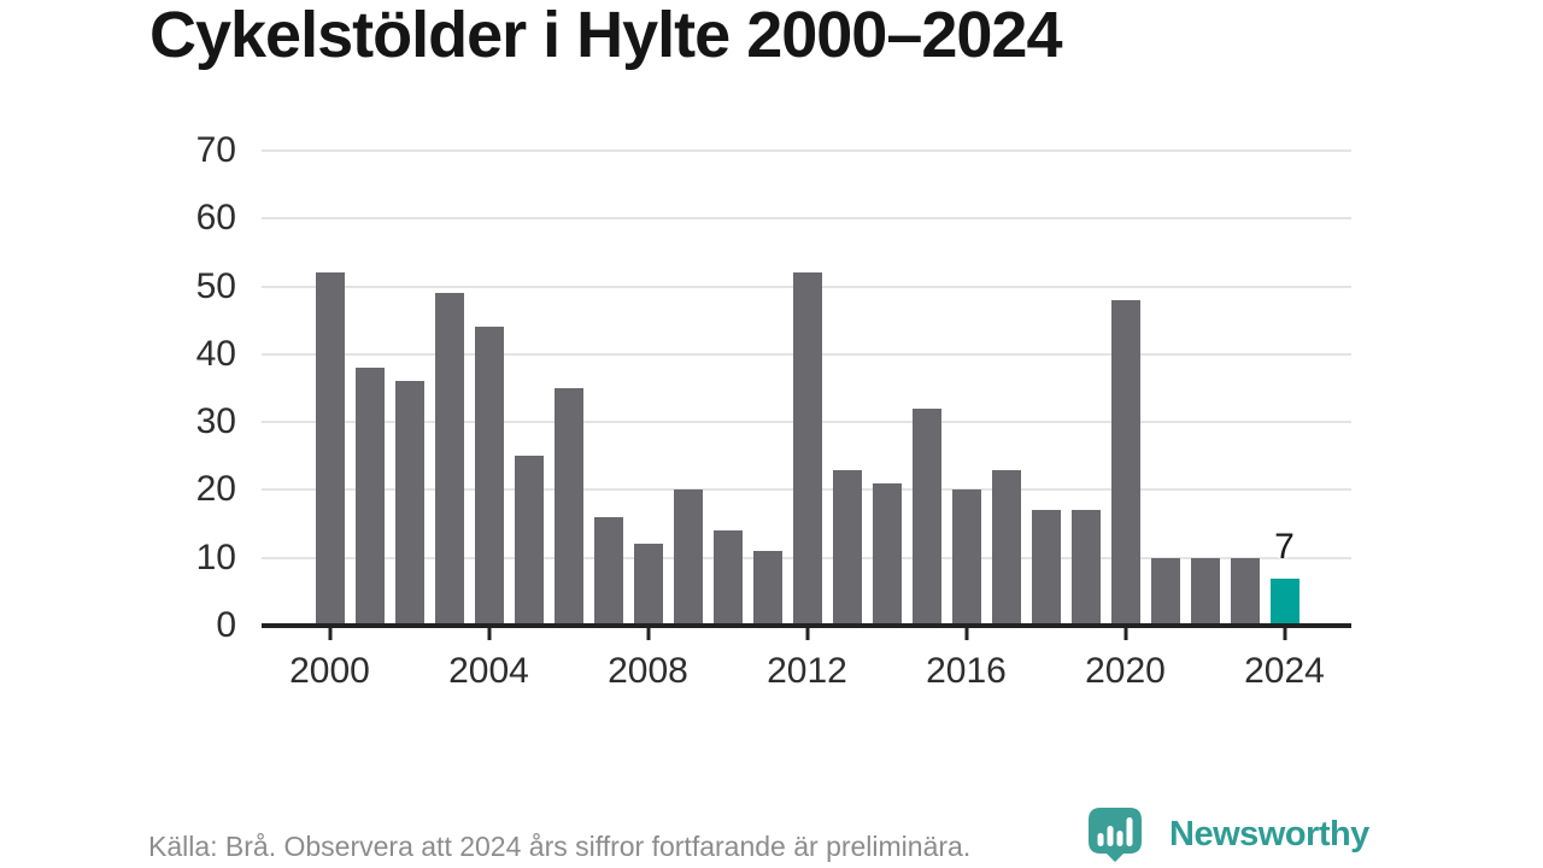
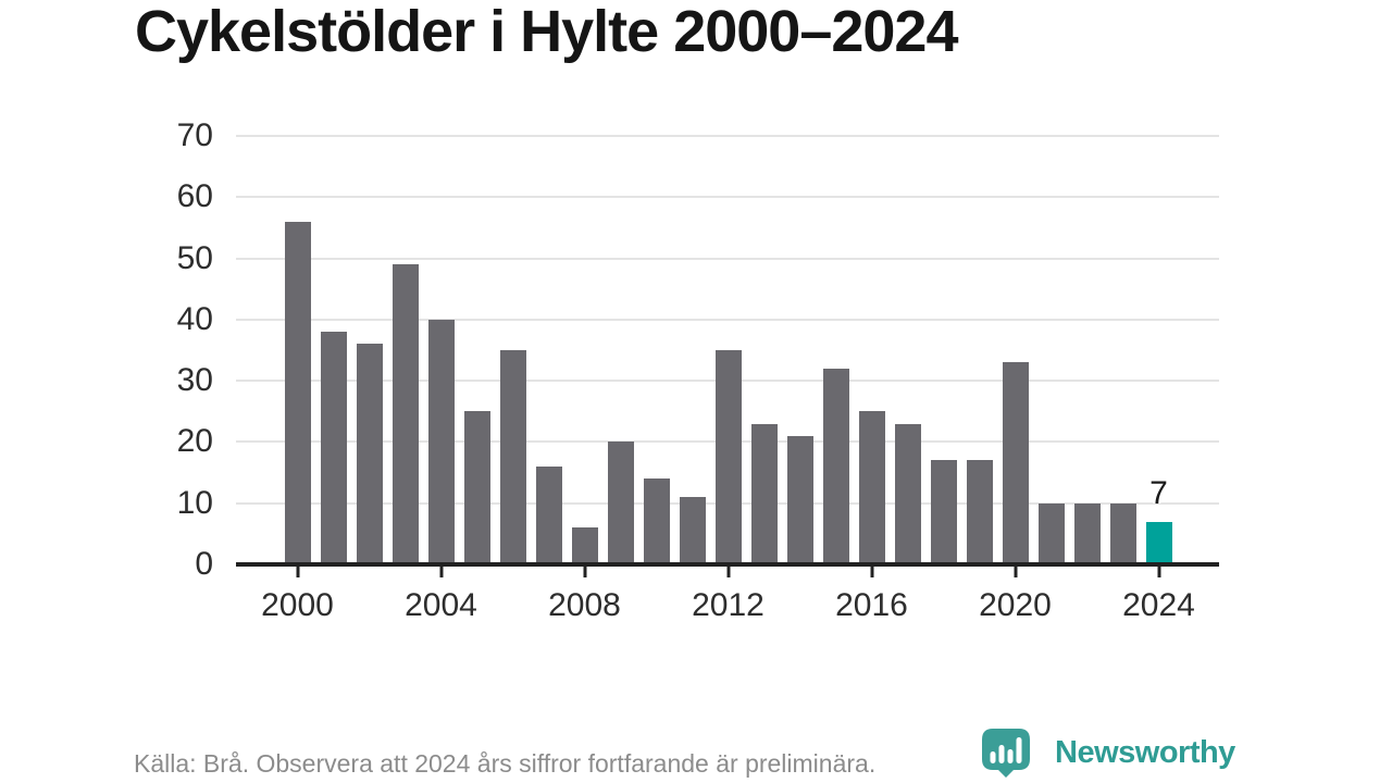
2000: 52 -> 56
2004: 44 -> 40
2008: 12 -> 6
2012: 52 -> 35
2016: 20 -> 25
2020: 48 -> 33
